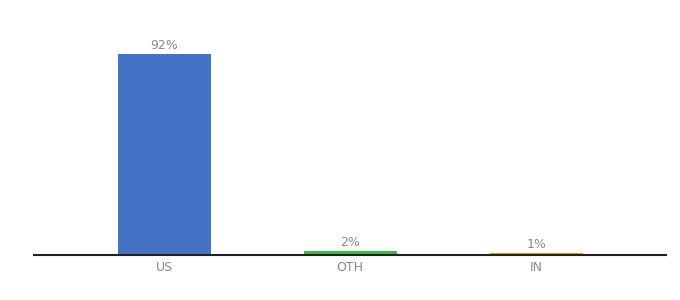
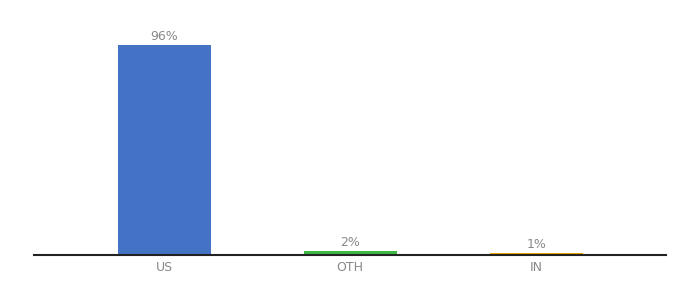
US: 92% -> 96%
